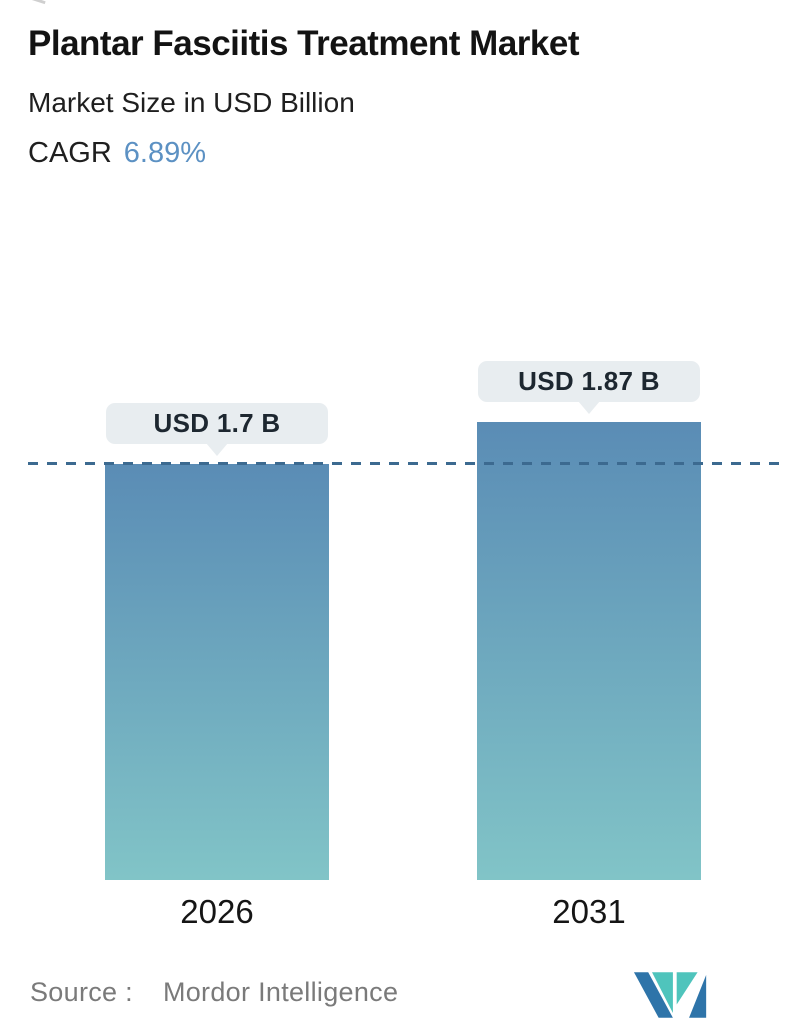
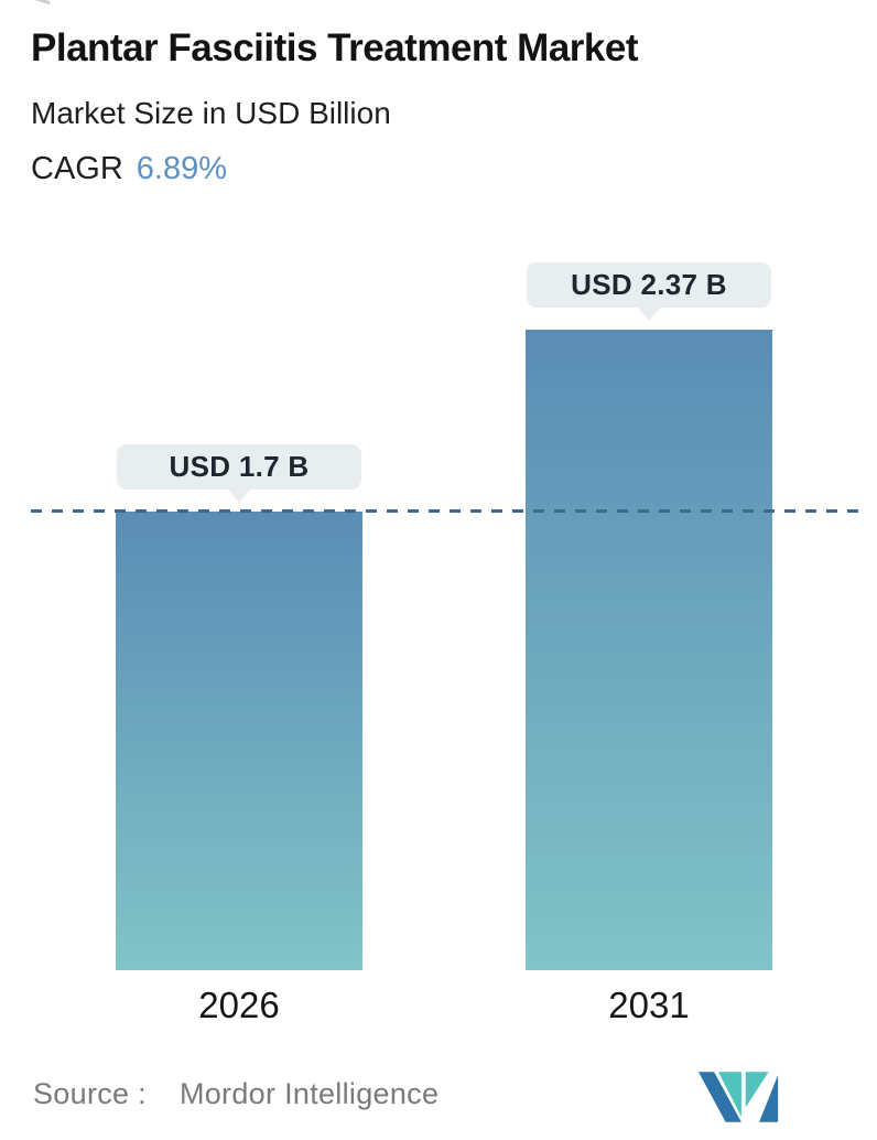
2031: 1.87 -> 2.37
